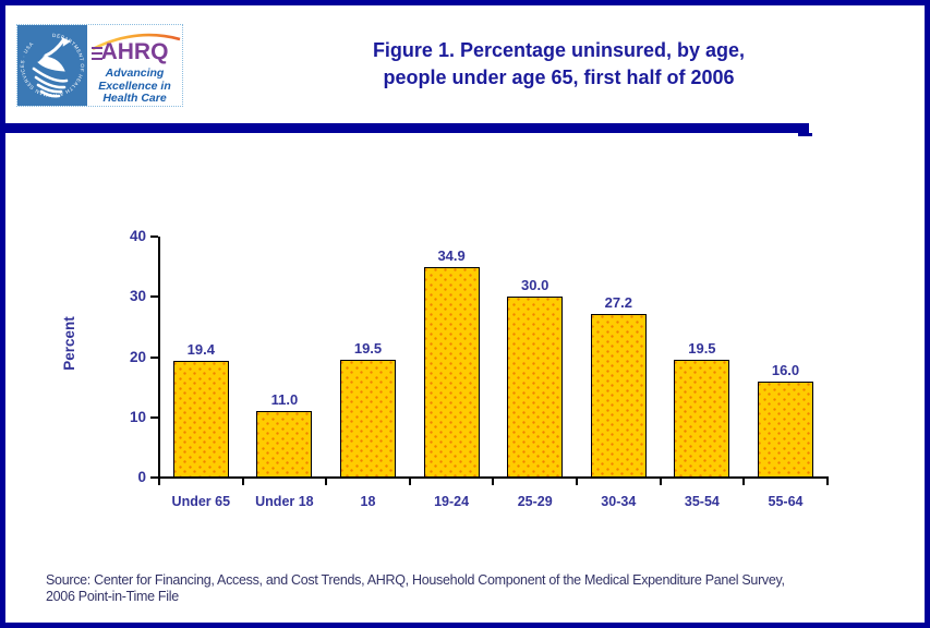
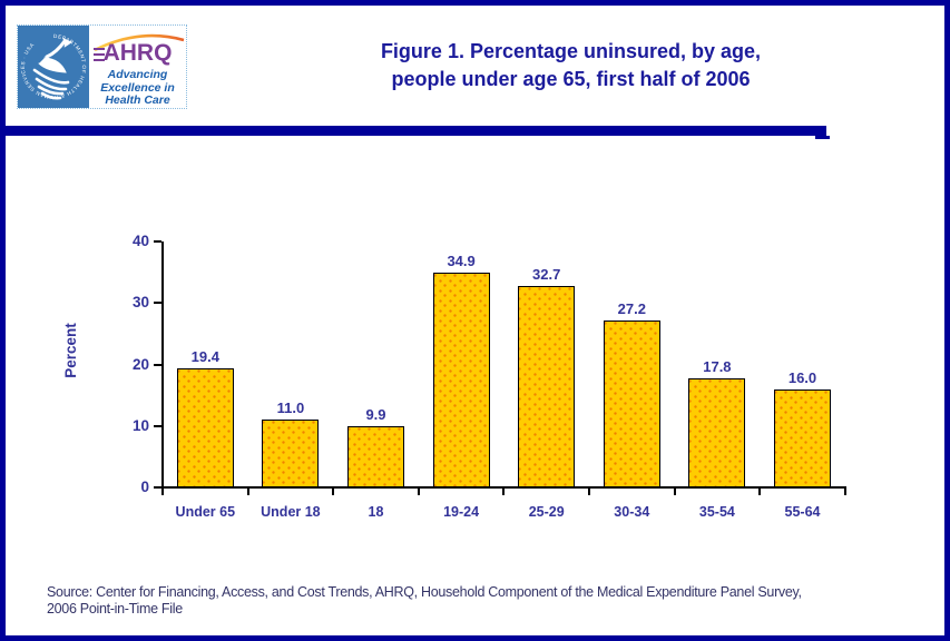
18: 19.5 -> 9.9
25-29: 30.0 -> 32.7
35-54: 19.5 -> 17.8
